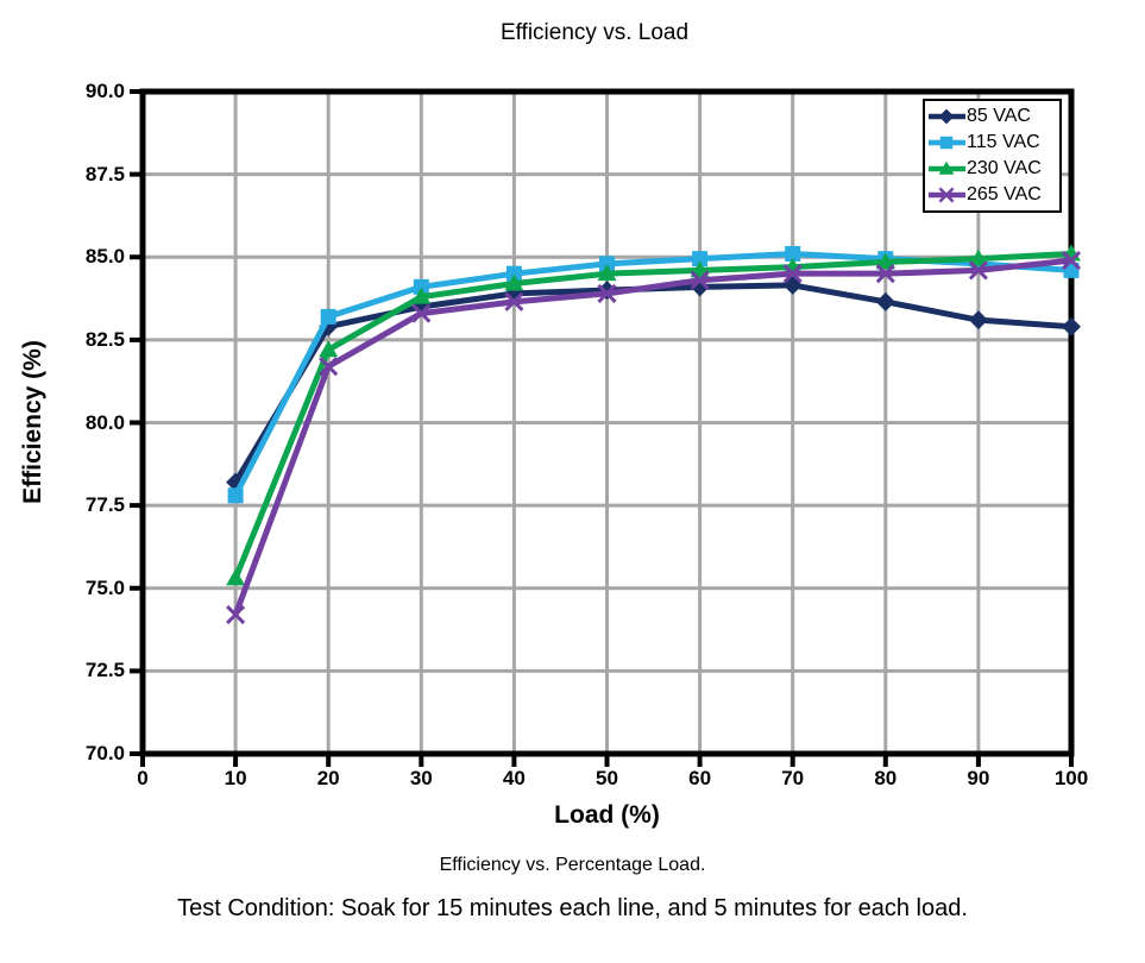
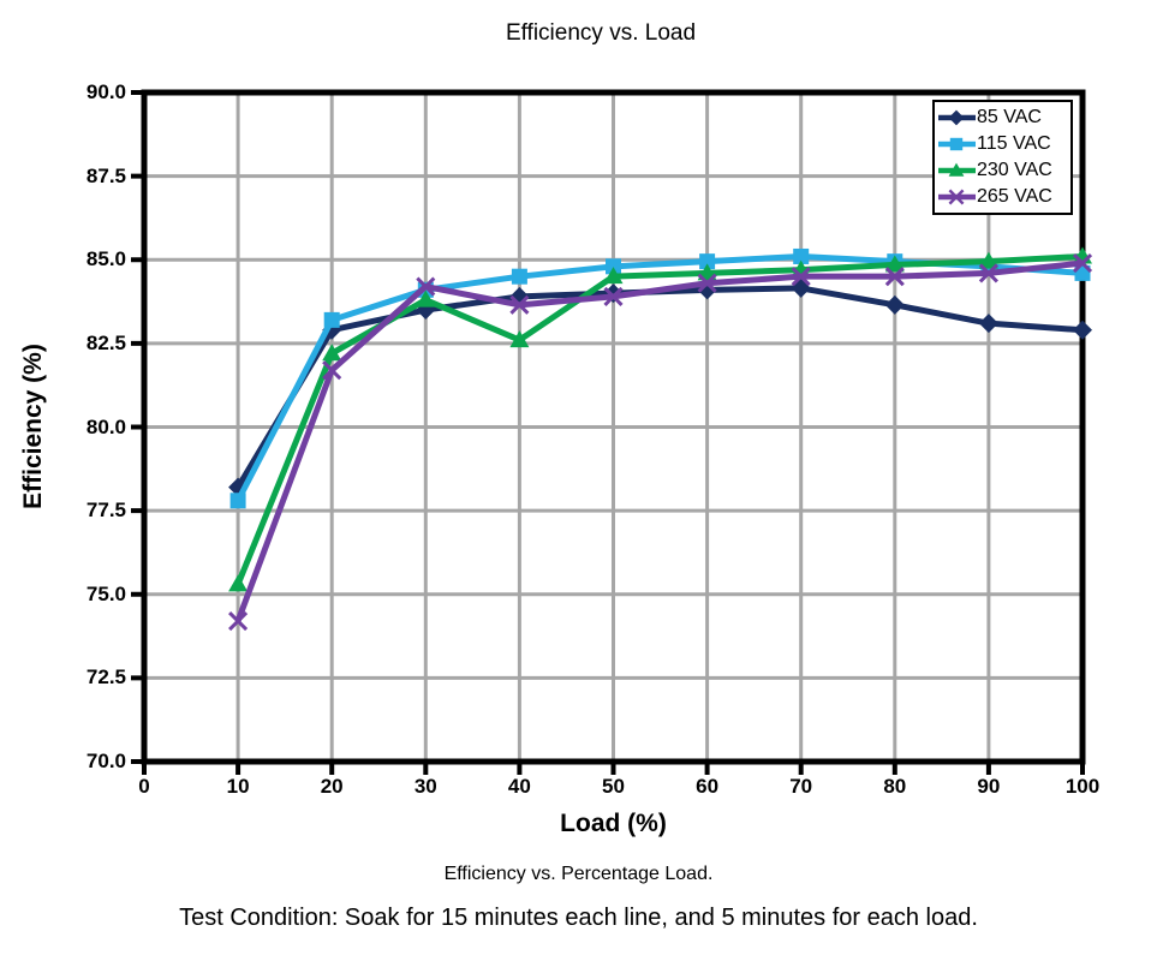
265 VAC/30: 83.3 -> 84.2
230 VAC/40: 84.2 -> 82.6
